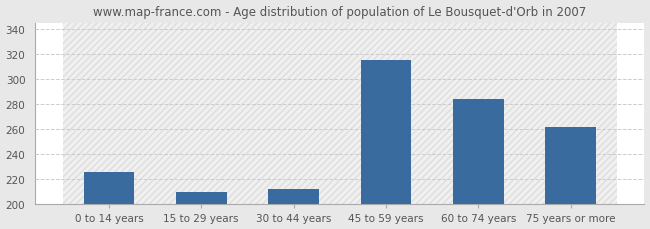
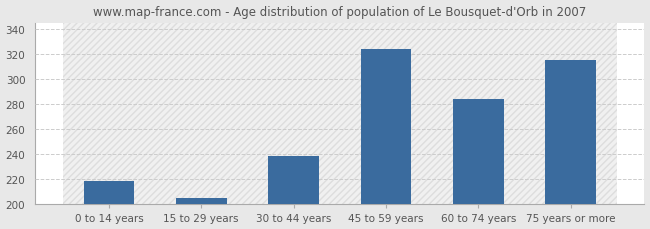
0 to 14 years: 226 -> 219
15 to 29 years: 210 -> 205
30 to 44 years: 212 -> 239
45 to 59 years: 315 -> 324
75 years or more: 262 -> 315
